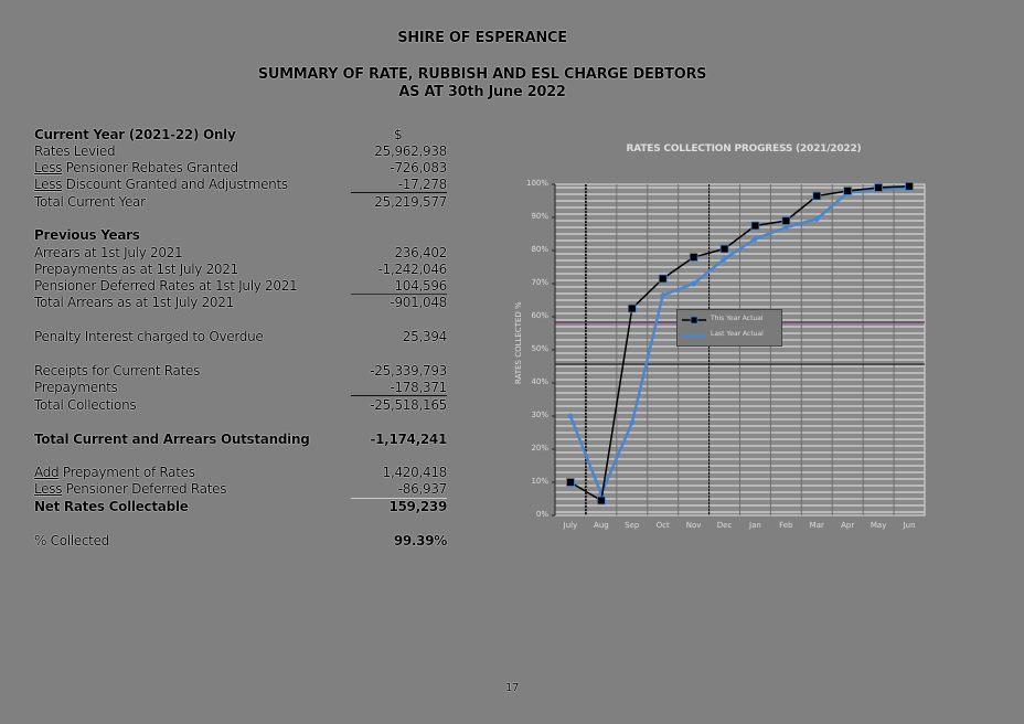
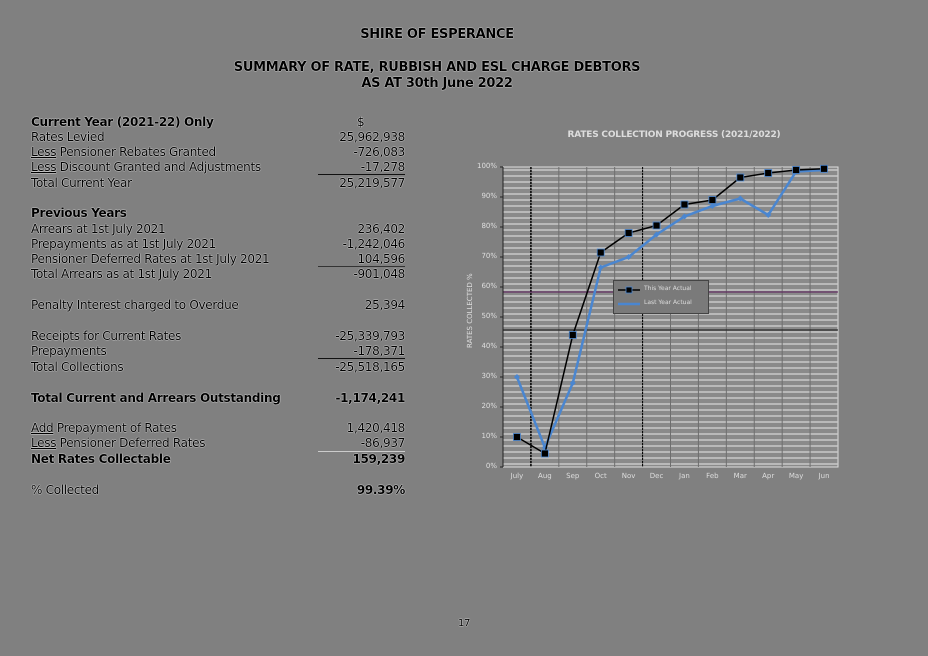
This Year Actual/Sep: 62% -> 44%
Last Year Actual/Apr: 98% -> 84%
